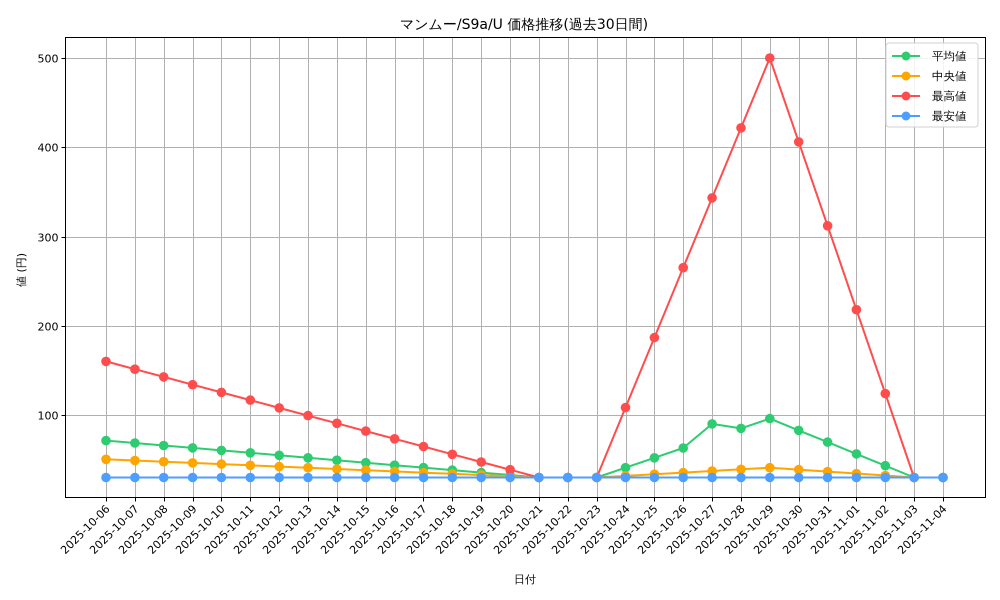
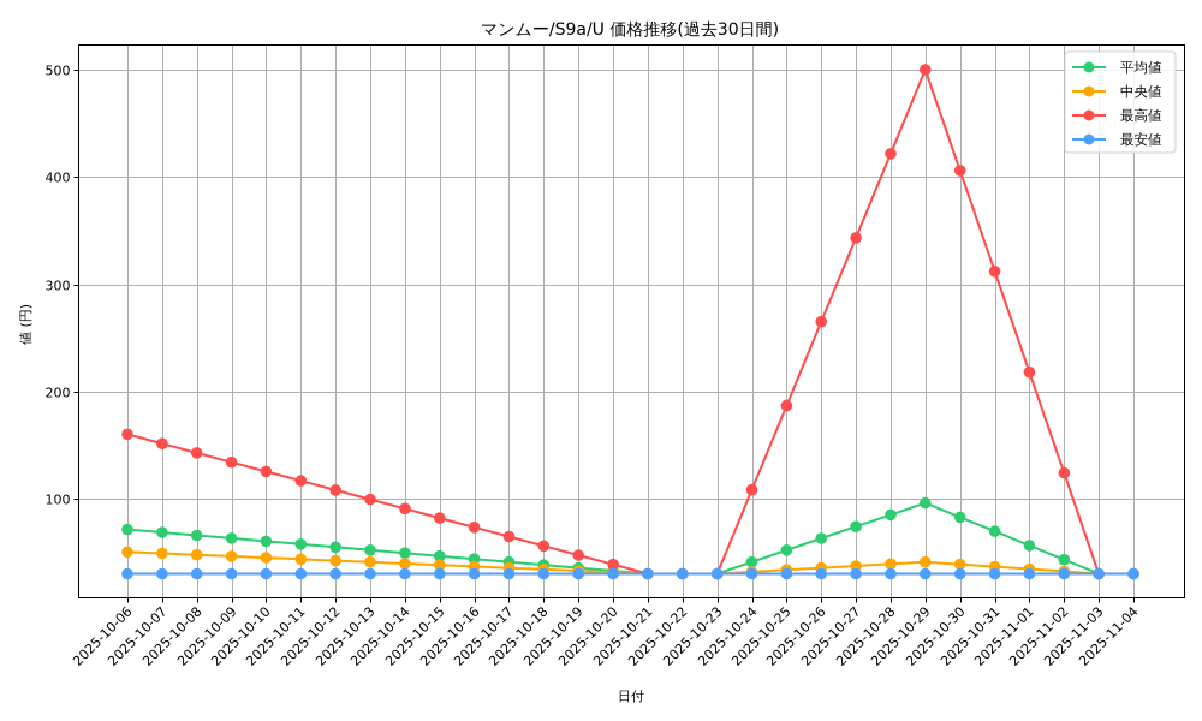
平均値/2025-10-27: 90 -> 70
